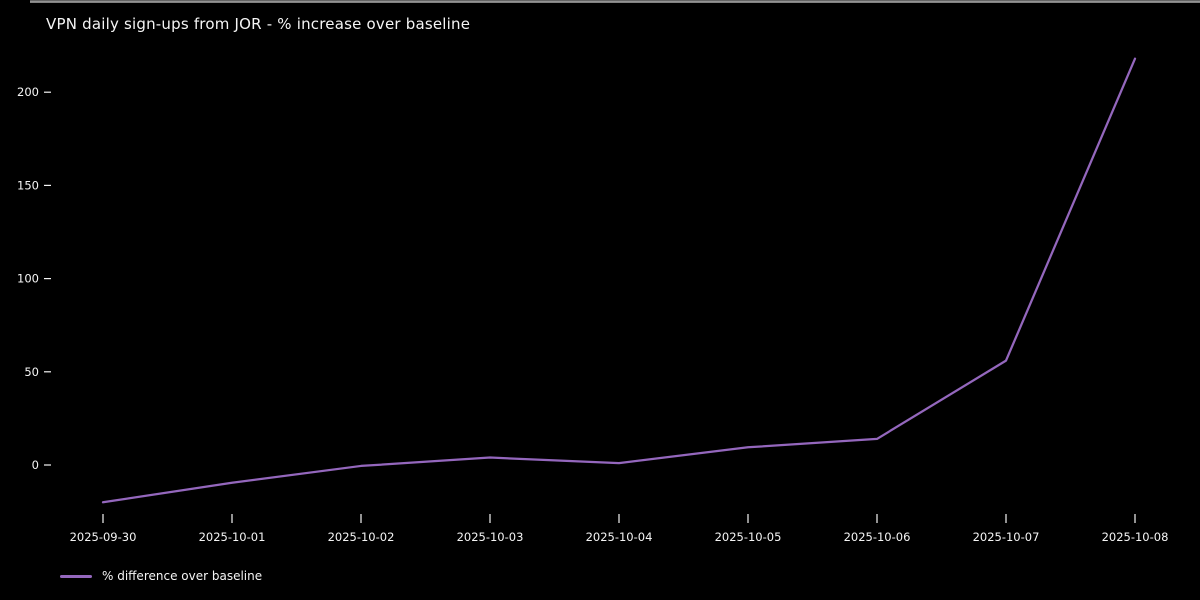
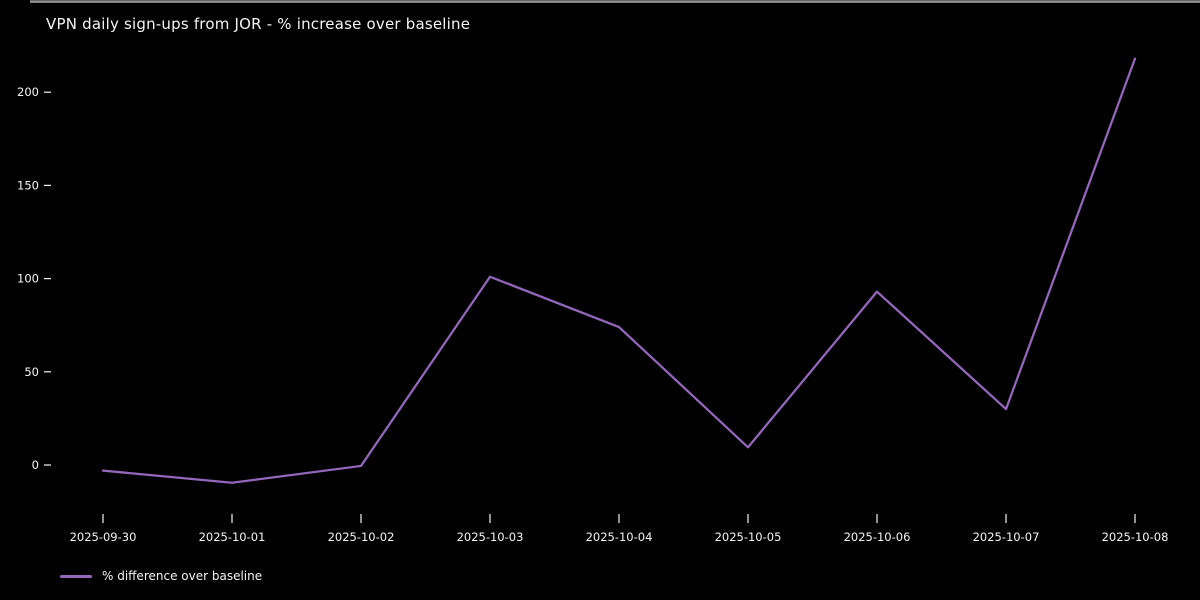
2025-09-30: -20 -> -3
2025-10-03: 4 -> 101
2025-10-04: 1 -> 74
2025-10-06: 14 -> 93
2025-10-07: 56 -> 30
